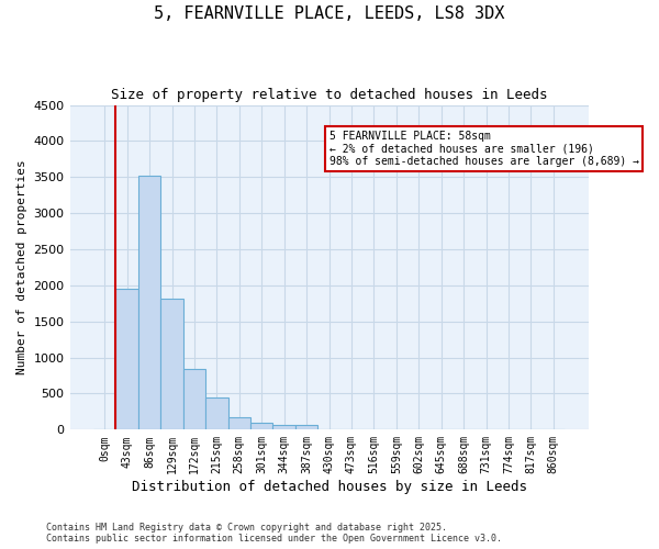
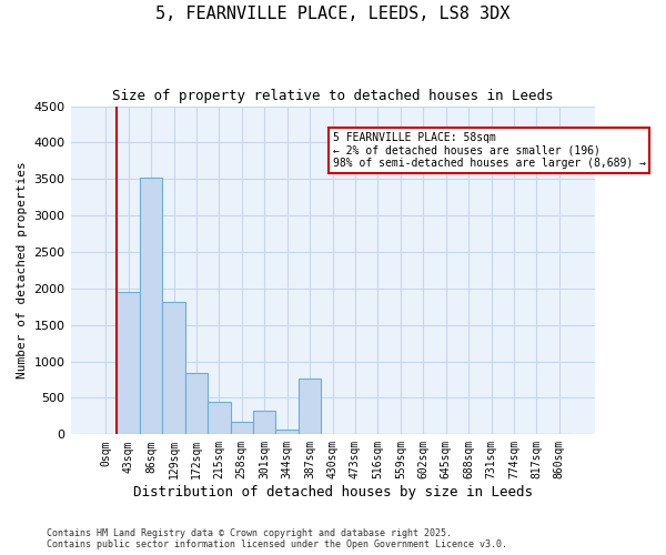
301sqm: 100 -> 320
387sqm: 60 -> 760
